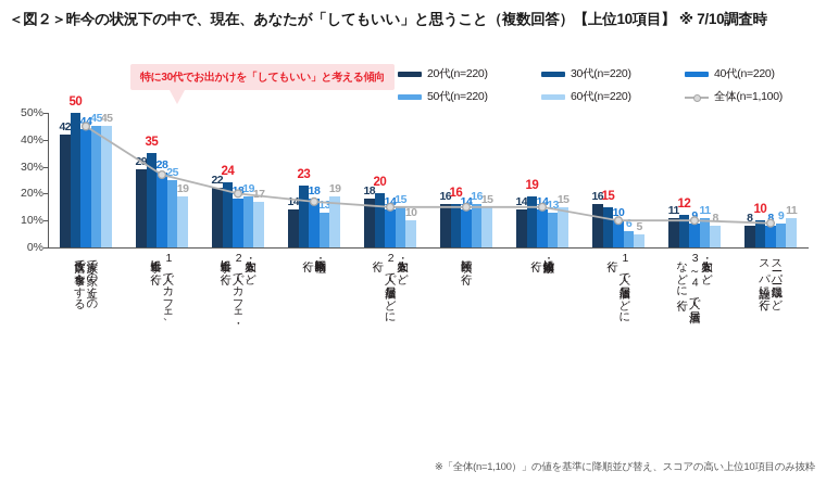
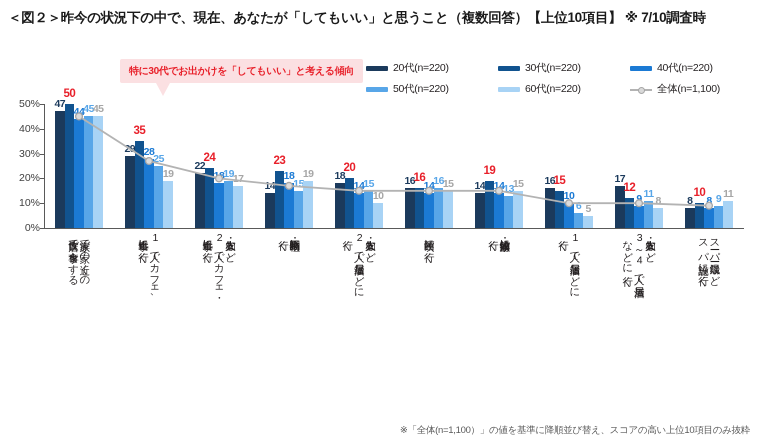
20代(n=220)/家族で家の近くの飲食店で食事をする: 42 -> 47
50代(n=220)/動物園・植物園に行く: 13 -> 15
20代(n=220)/友人・知人など、3～4人で居酒屋などに行く: 11 -> 17
